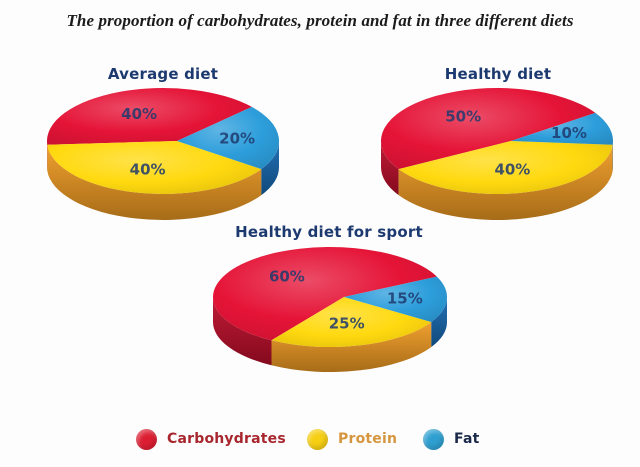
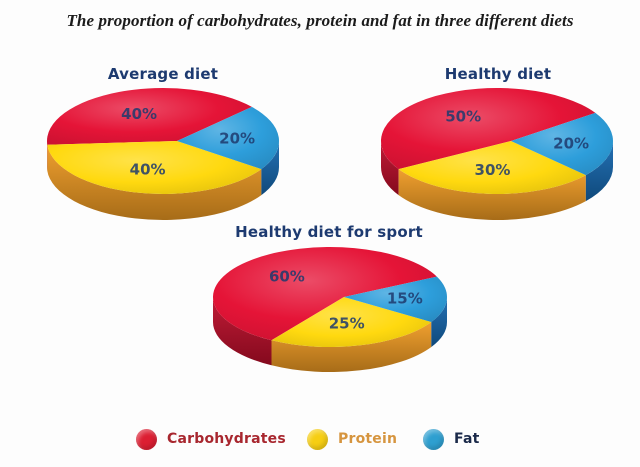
Healthy diet/Protein: 40% -> 30%
Healthy diet/Fat: 10% -> 20%
